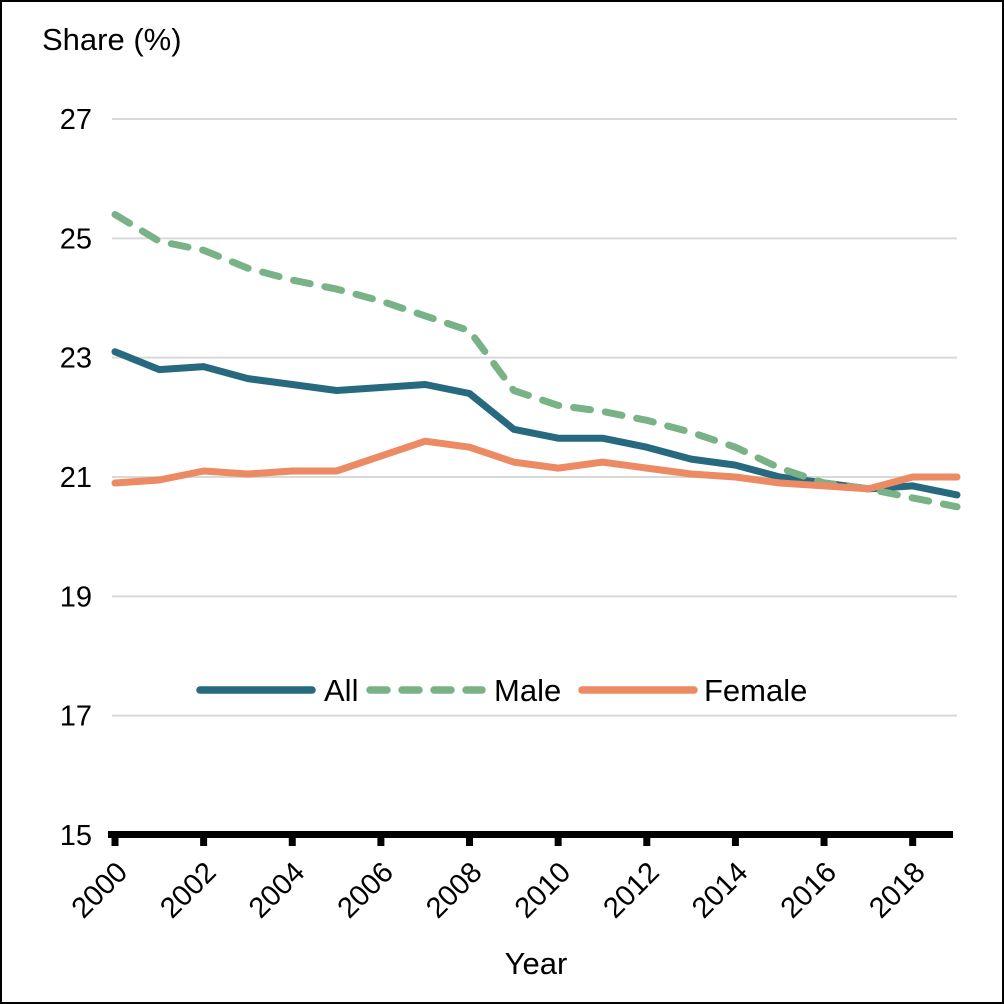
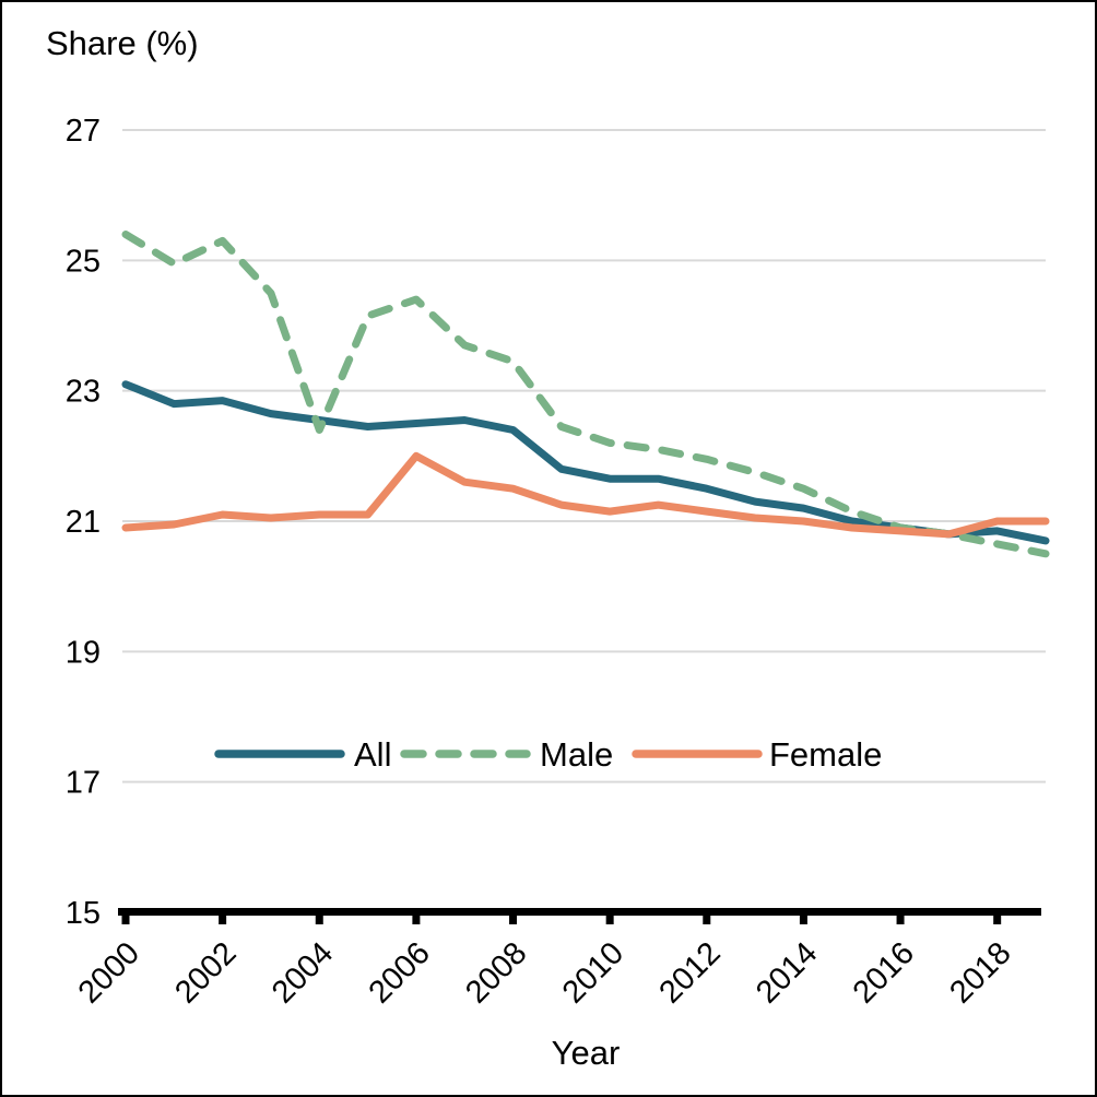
Male/2002: 24.8 -> 25.3
Male/2004: 24.3 -> 22.4
Male/2006: 23.9 -> 24.4
Female/2006: 21.4 -> 22.0
